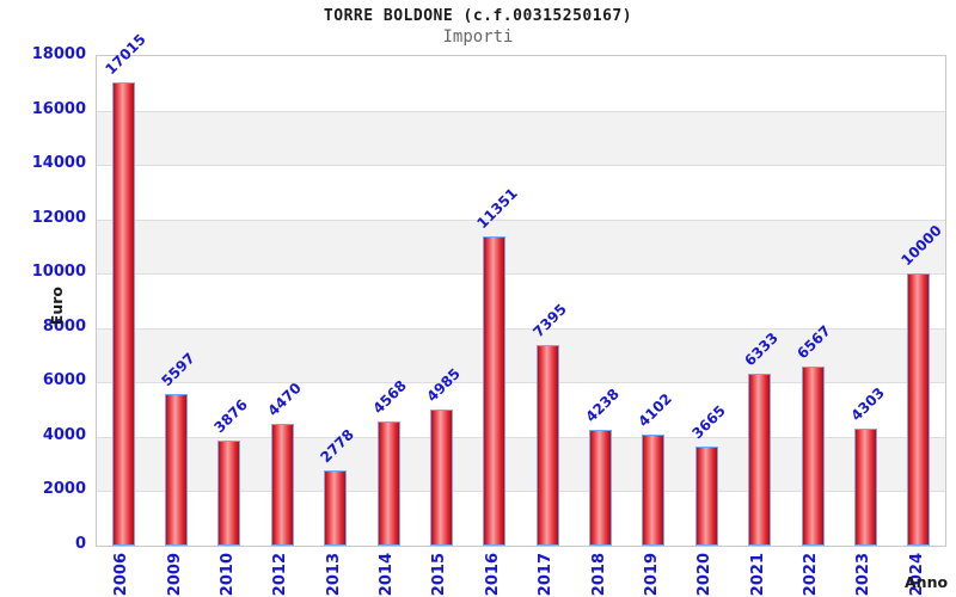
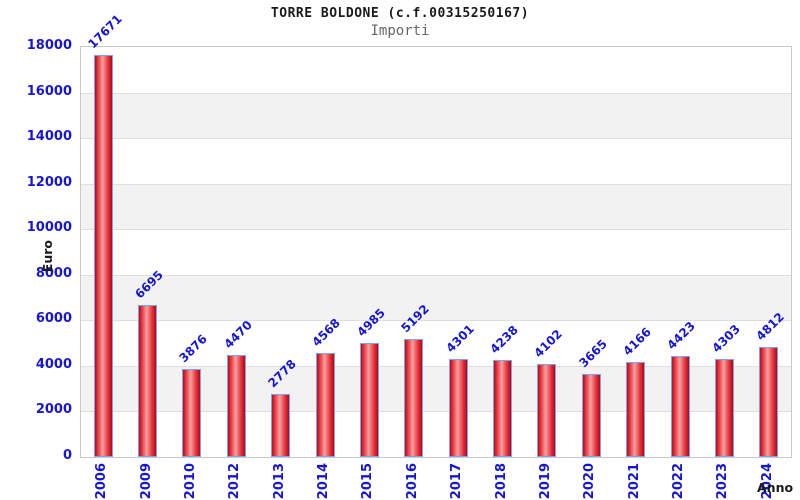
2006: 17015 -> 17671
2009: 5597 -> 6695
2016: 11351 -> 5192
2017: 7395 -> 4301
2021: 6333 -> 4166
2022: 6567 -> 4423
2024: 10000 -> 4812
